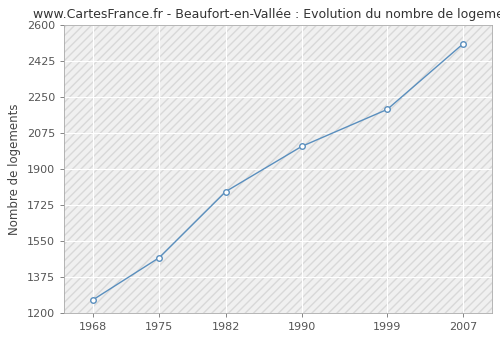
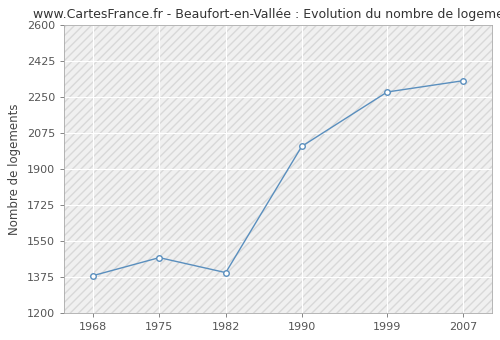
1968: 1262 -> 1380
1982: 1790 -> 1395
1999: 2190 -> 2275
2007: 2510 -> 2330
